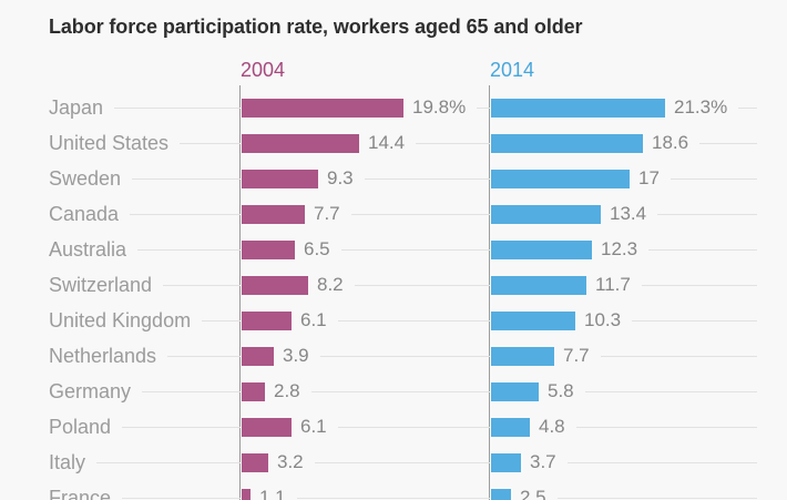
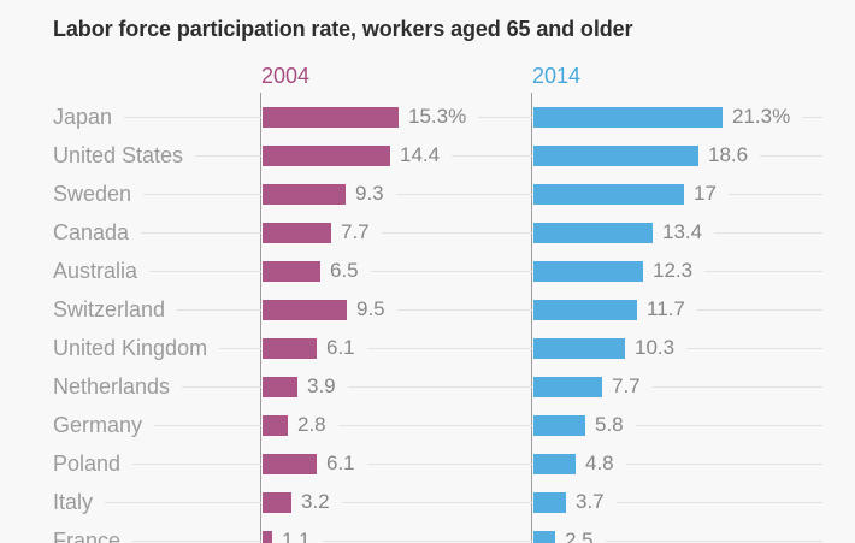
2004/Japan: 19.8% -> 15.3%
2004/Switzerland: 8.2 -> 9.5
